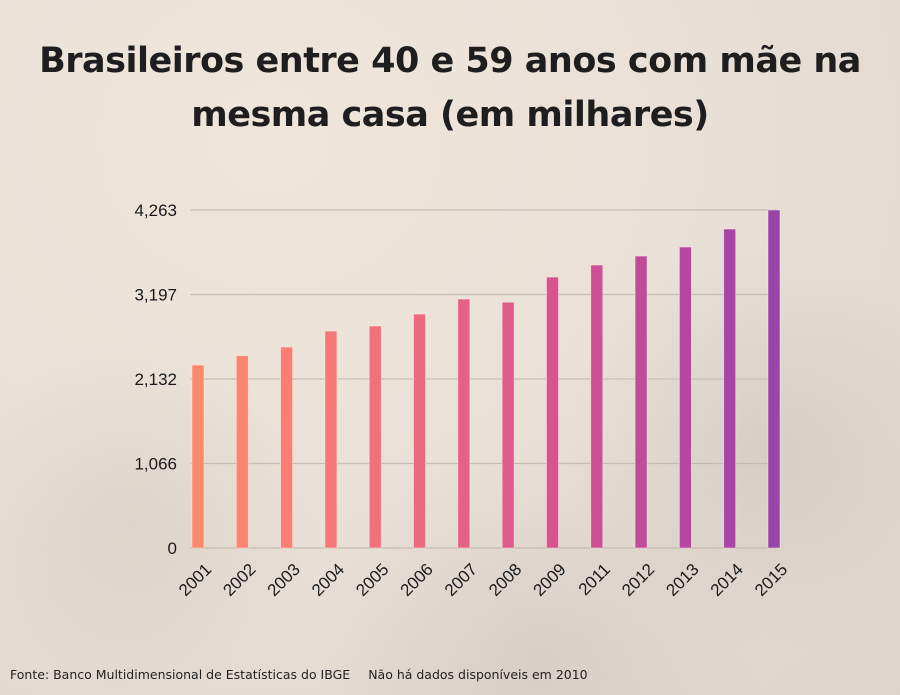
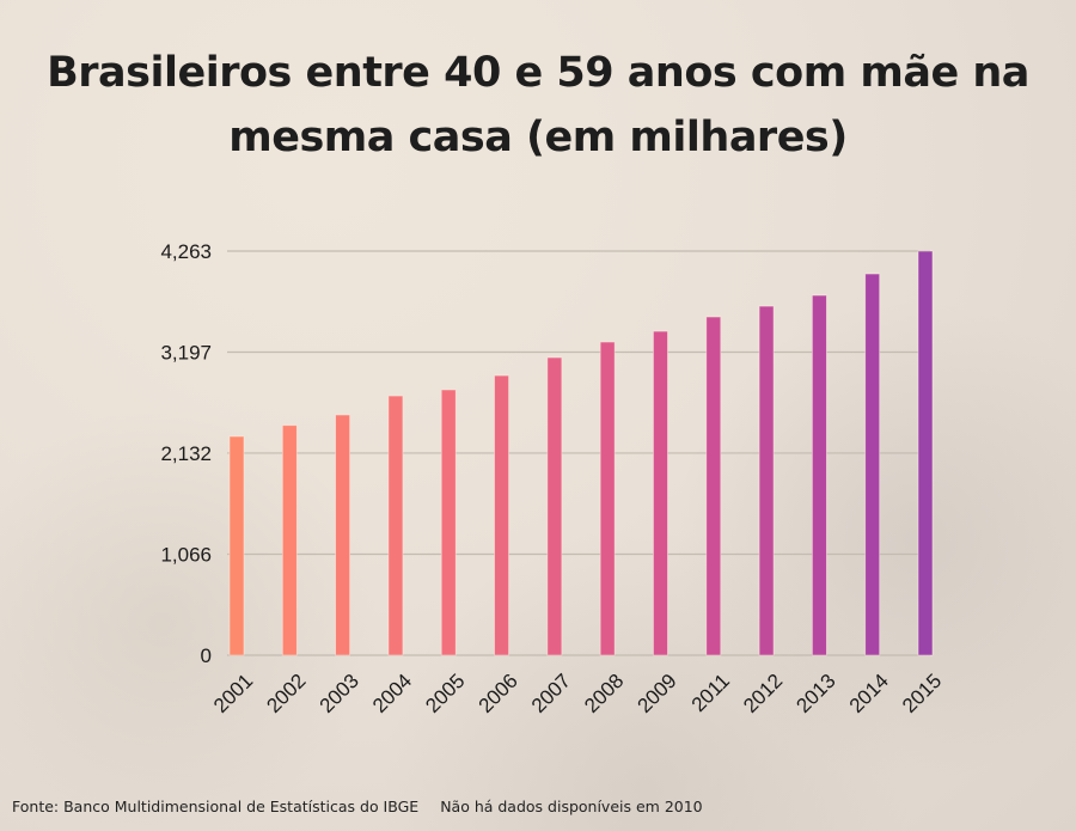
2008: 3100 -> 3300
